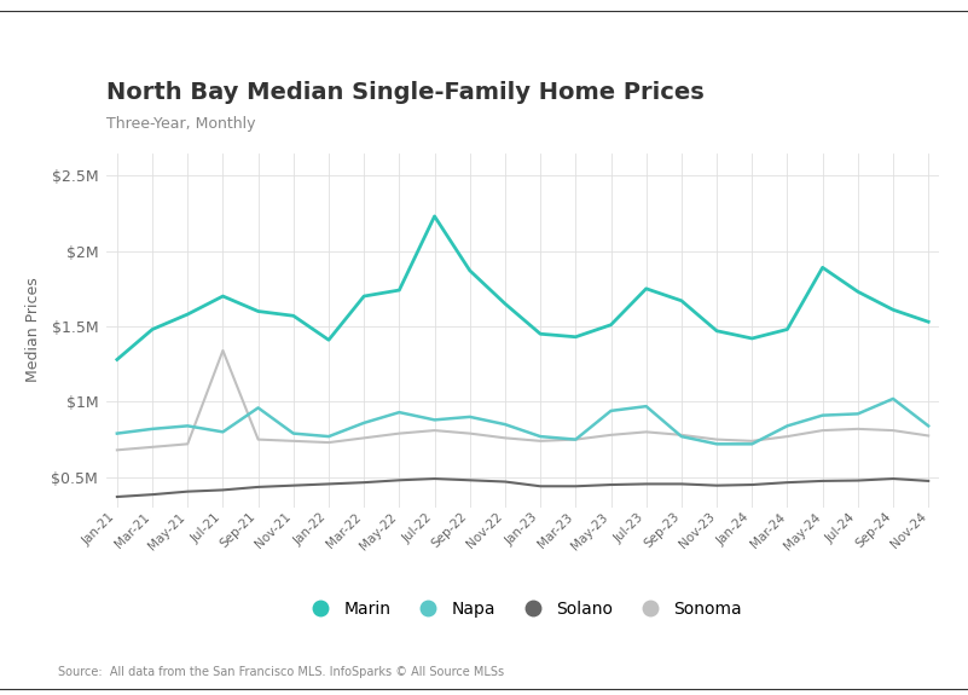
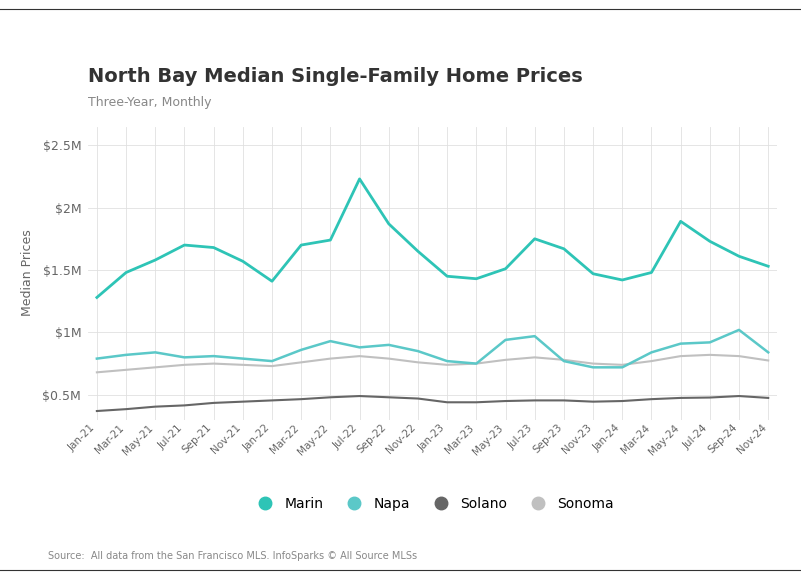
Sonoma/Jul-21: $1.34M -> $0.74M
Marin/Sep-21: $1.60M -> $1.68M
Napa/Sep-21: $0.96M -> $0.81M
